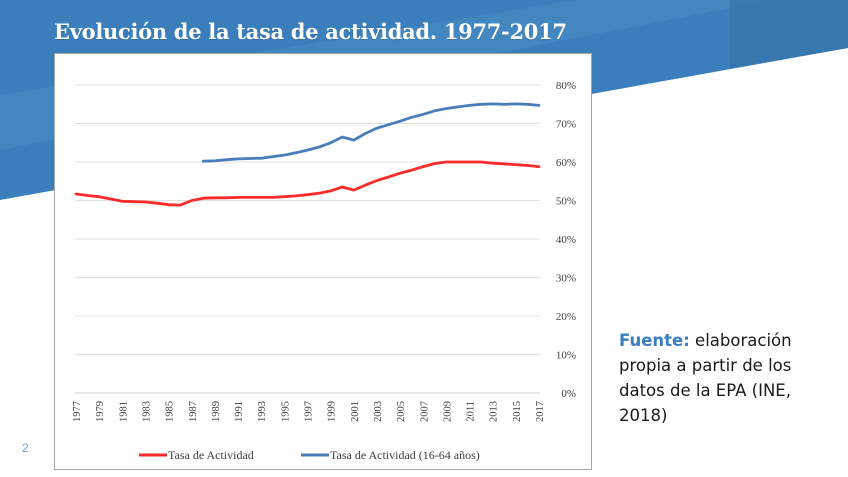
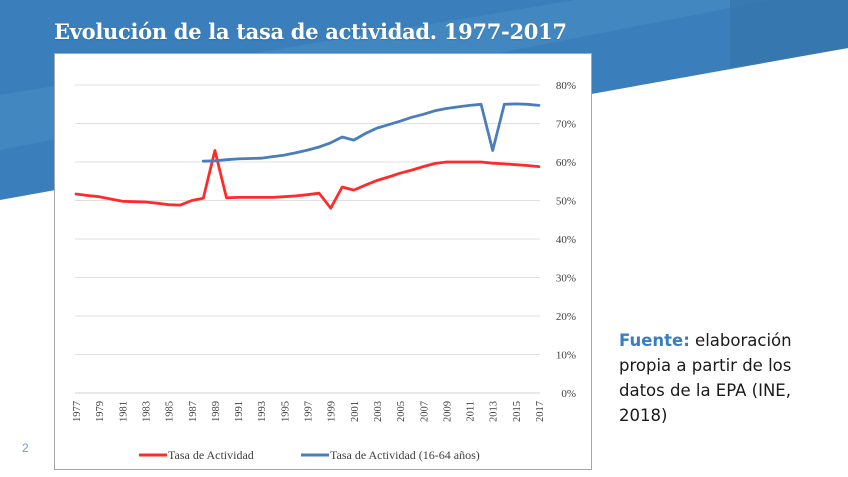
Tasa de Actividad/1989: 51% -> 63%
Tasa de Actividad/1999: 52% -> 48%
Tasa de Actividad (16-64 años)/2013: 75% -> 63%
